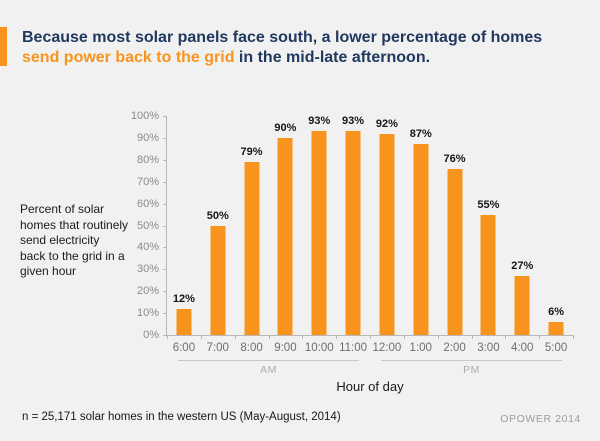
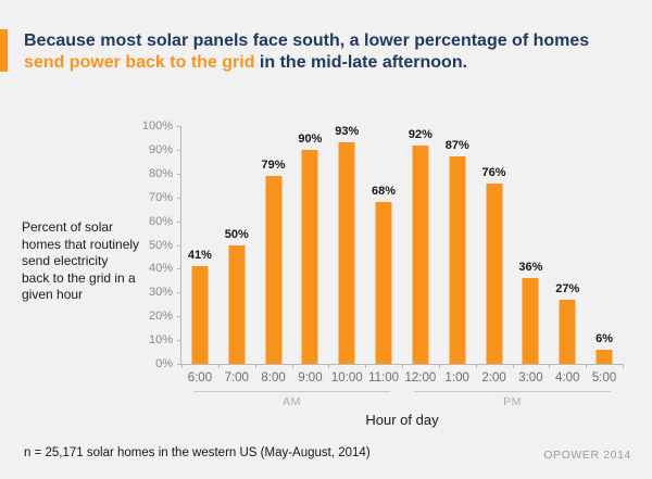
6:00: 12% -> 41%
11:00: 93% -> 68%
3:00: 55% -> 36%
